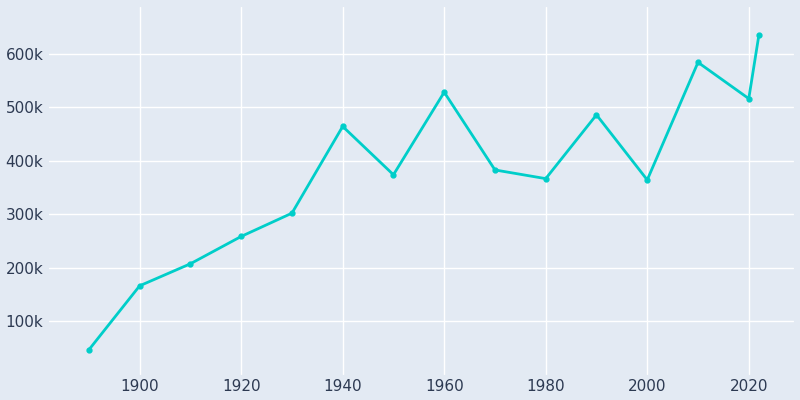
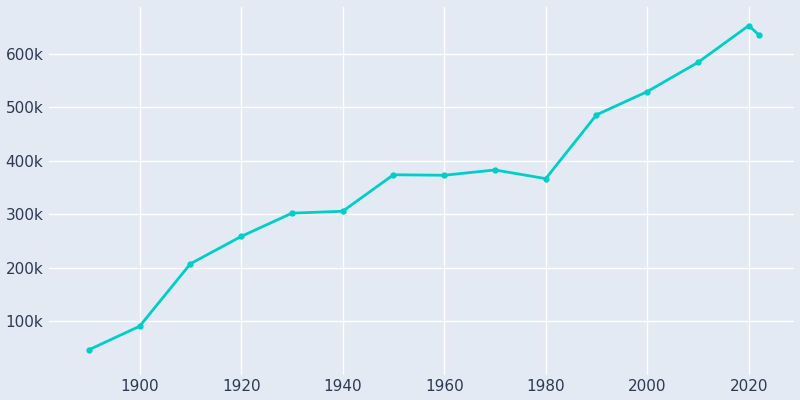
1900: 166k -> 90k
1940: 464k -> 305k
1960: 528k -> 373k
2000: 364k -> 529k
2020: 516k -> 653k
